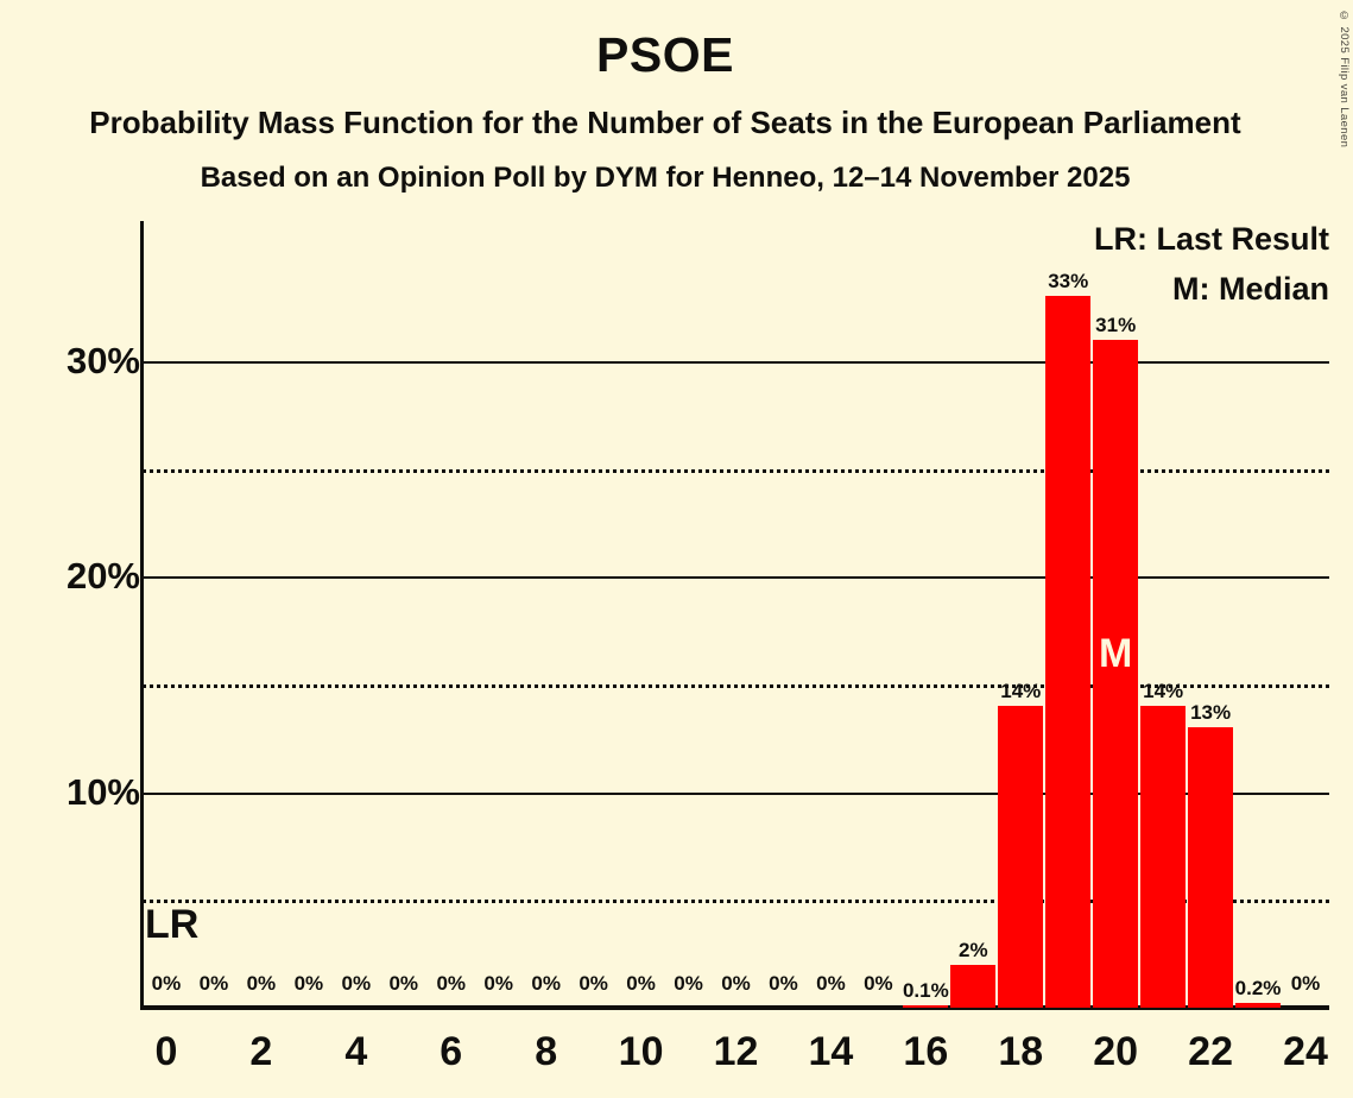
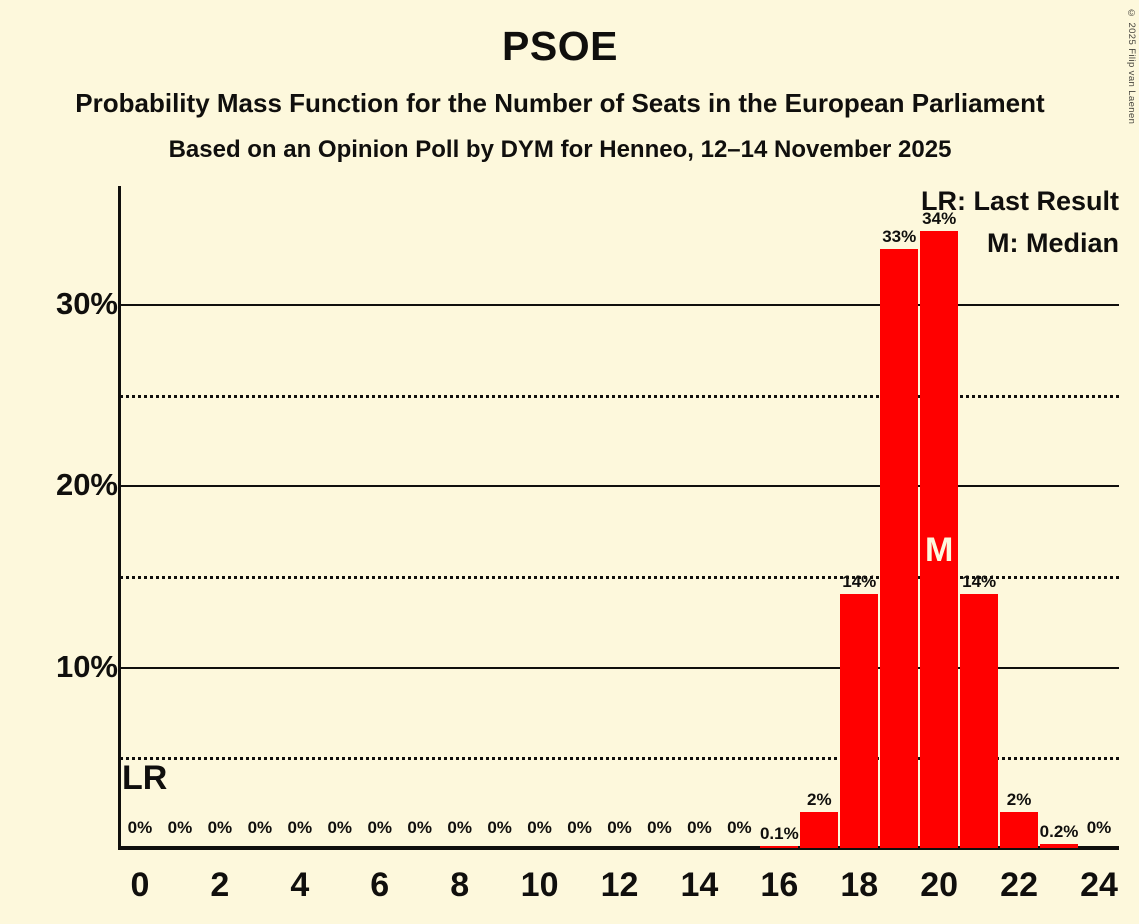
20: 31% -> 34%
22: 13% -> 2%
